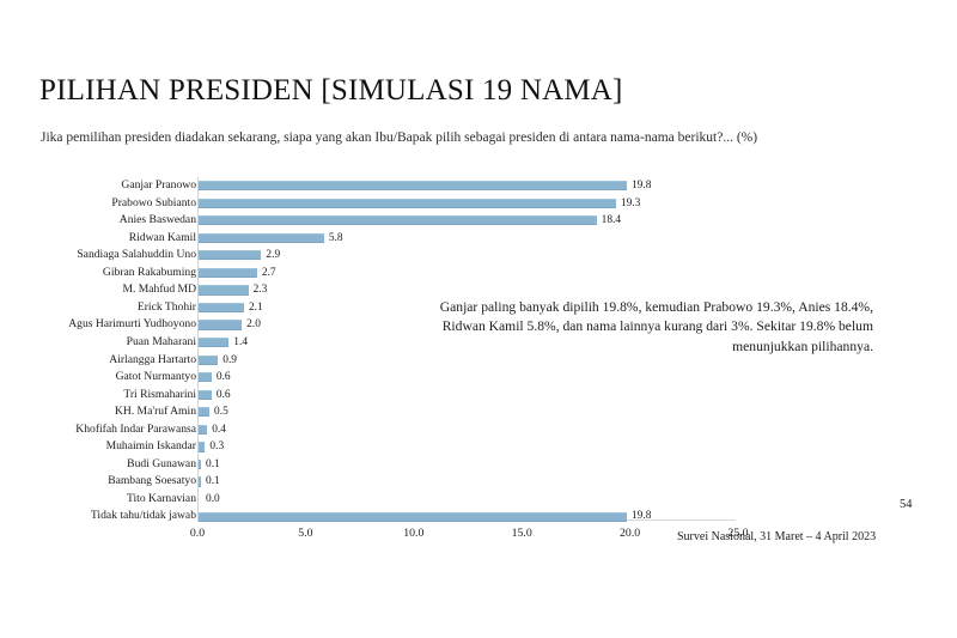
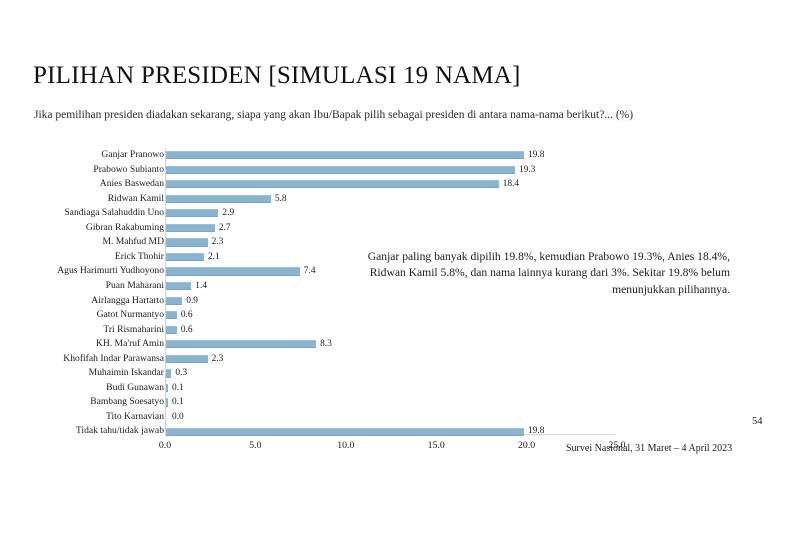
Agus Harimurti Yudhoyono: 2.0 -> 7.4
KH. Ma'ruf Amin: 0.5 -> 8.3
Khofifah Indar Parawansa: 0.4 -> 2.3
